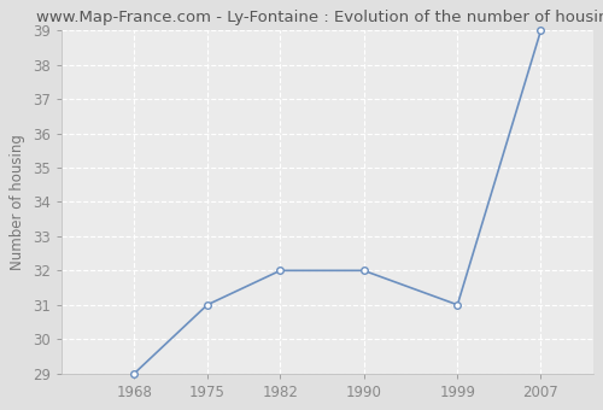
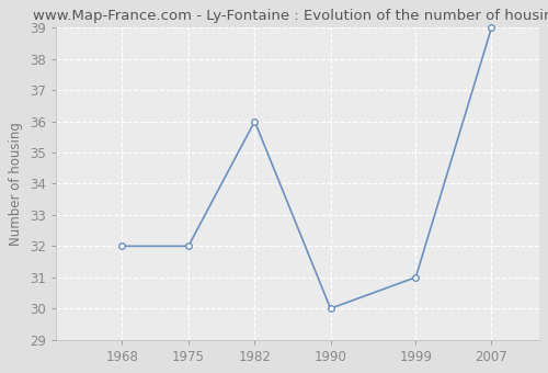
1968: 29 -> 32
1975: 31 -> 32
1982: 32 -> 36
1990: 32 -> 30
